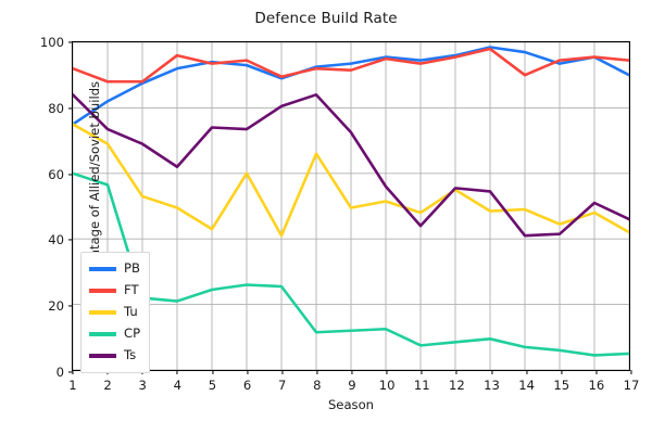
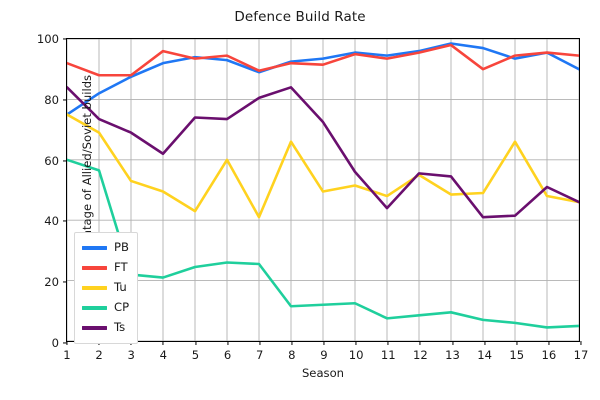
Tu/15: 44 -> 66
Tu/17: 42 -> 46
